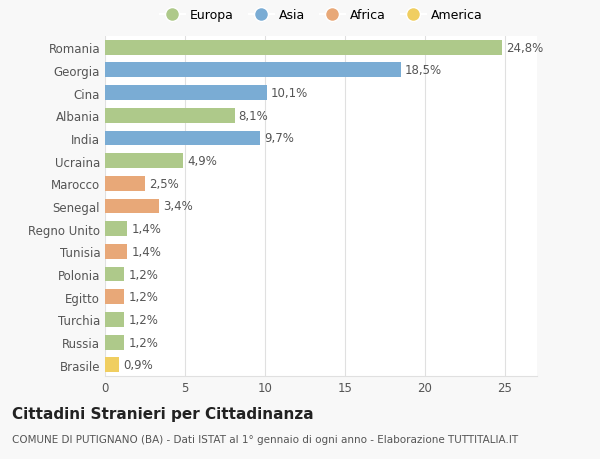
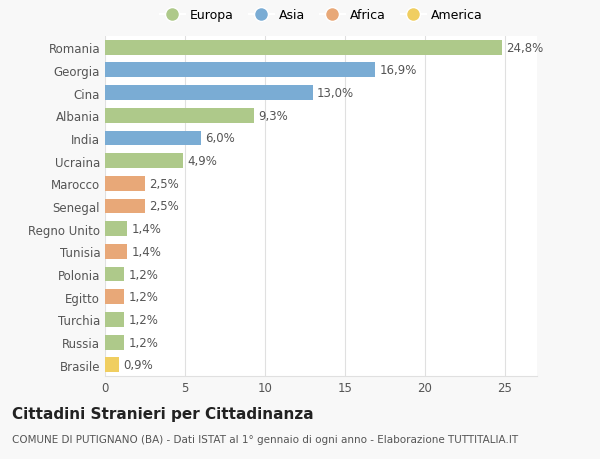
Georgia: 18,5% -> 16,9%
Cina: 10,1% -> 13,0%
Albania: 8,1% -> 9,3%
India: 9,7% -> 6,0%
Senegal: 3,4% -> 2,5%
